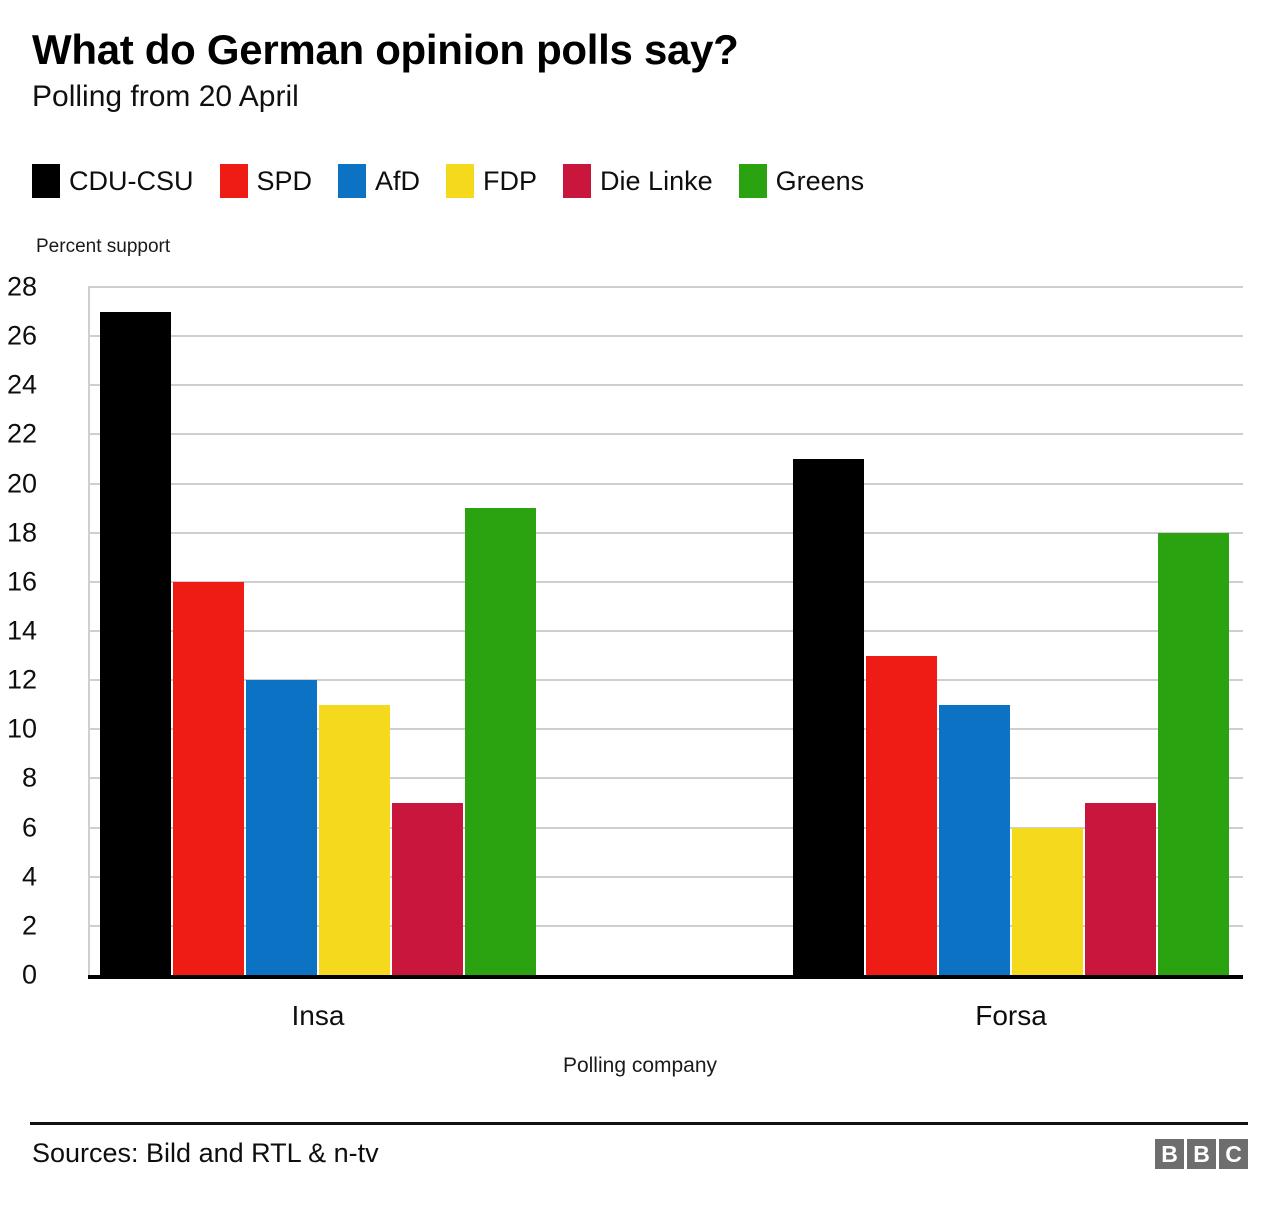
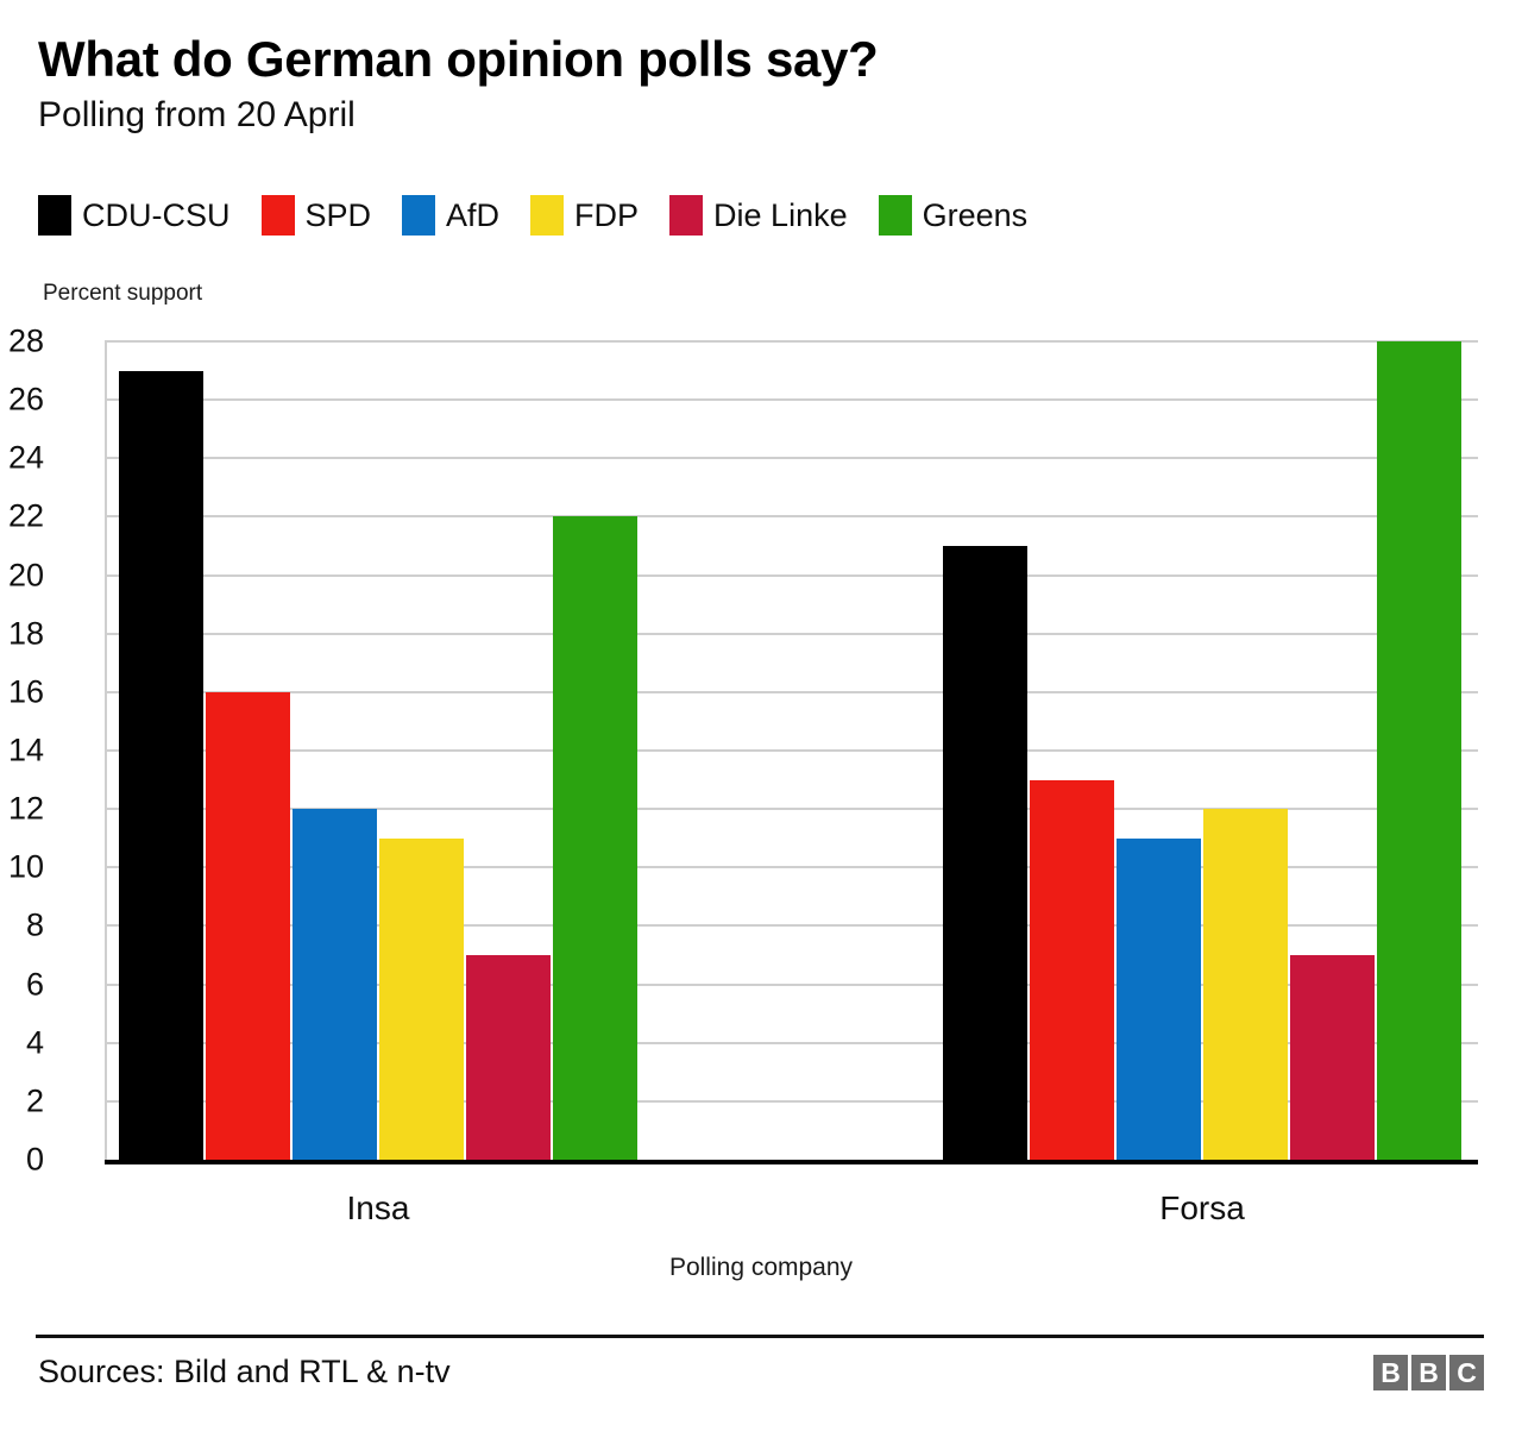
Greens/Insa: 19 -> 22
FDP/Forsa: 6 -> 12
Greens/Forsa: 18 -> 28
